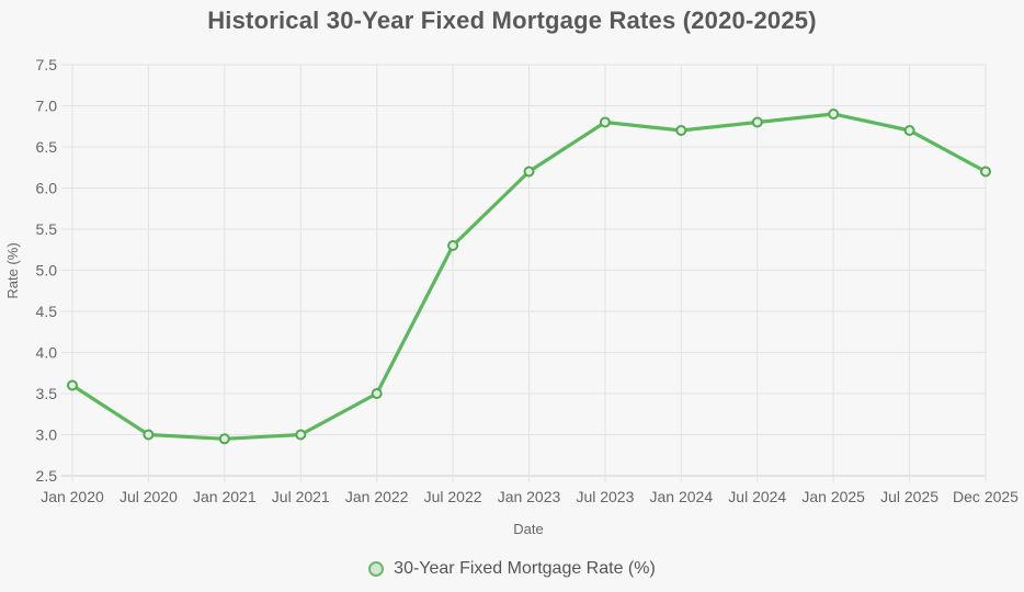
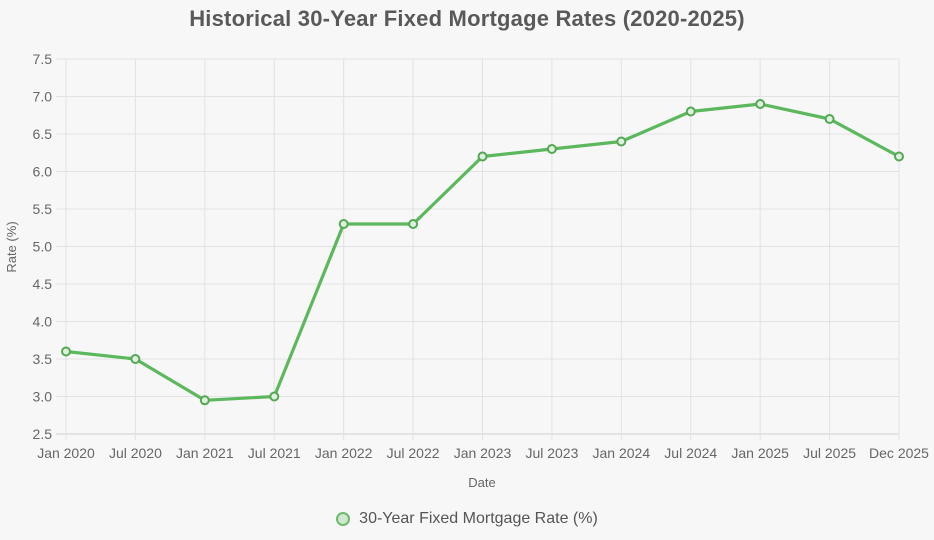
Jul 2020: 3.0 -> 3.5
Jan 2022: 3.5 -> 5.3
Jul 2023: 6.8 -> 6.3
Jan 2024: 6.7 -> 6.4
